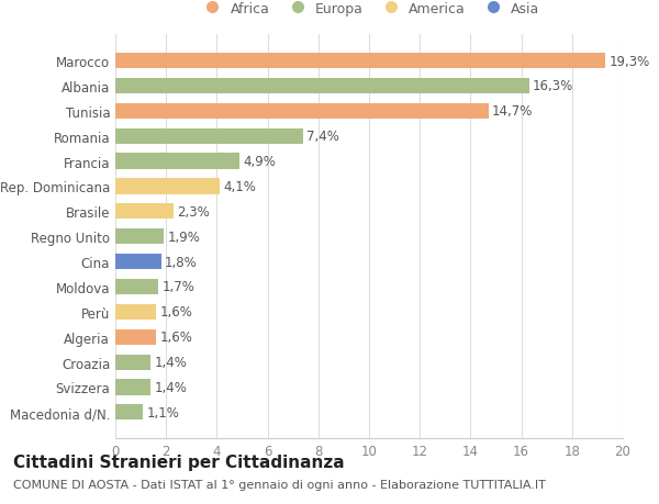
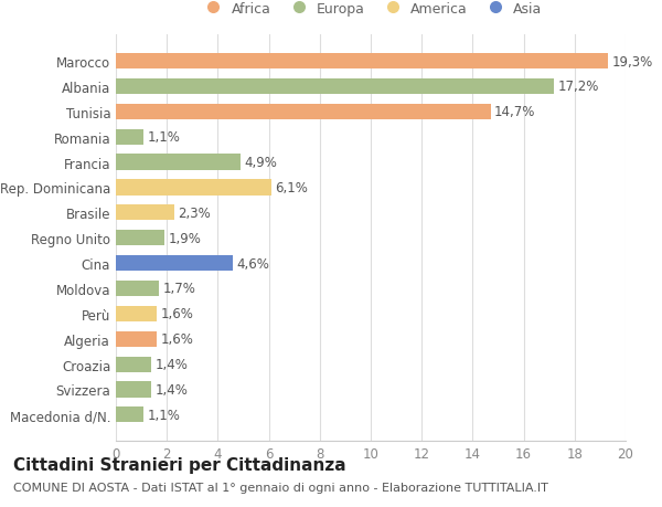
Albania: 16,3% -> 17,2%
Romania: 7,4% -> 1,1%
Rep. Dominicana: 4,1% -> 6,1%
Cina: 1,8% -> 4,6%
